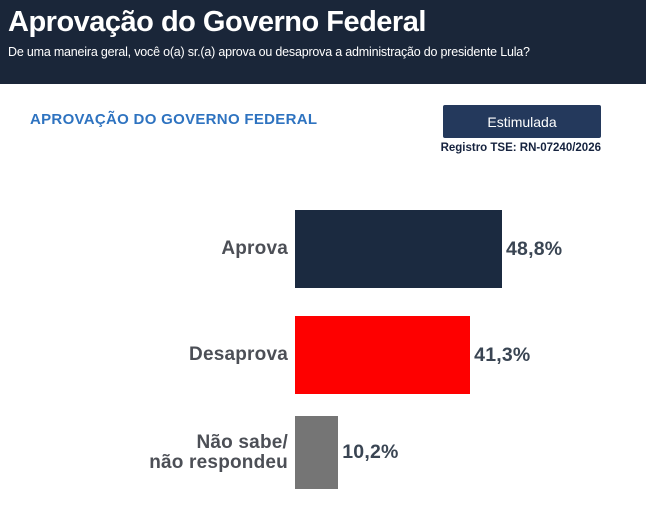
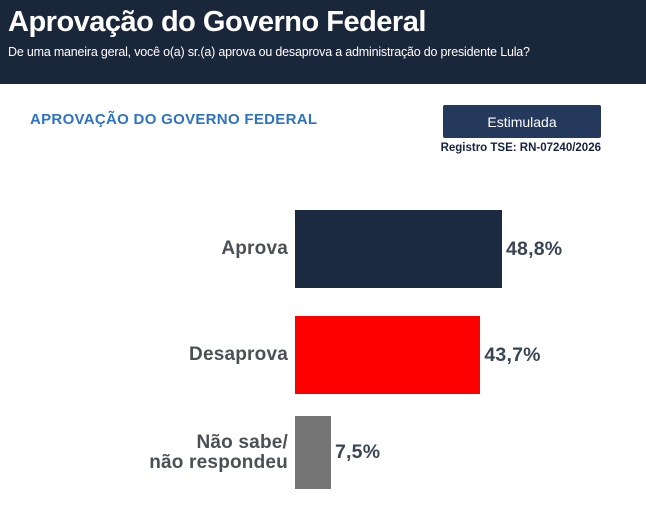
Desaprova: 41,3% -> 43,7%
Não sabe/ não respondeu: 10,2% -> 7,5%
